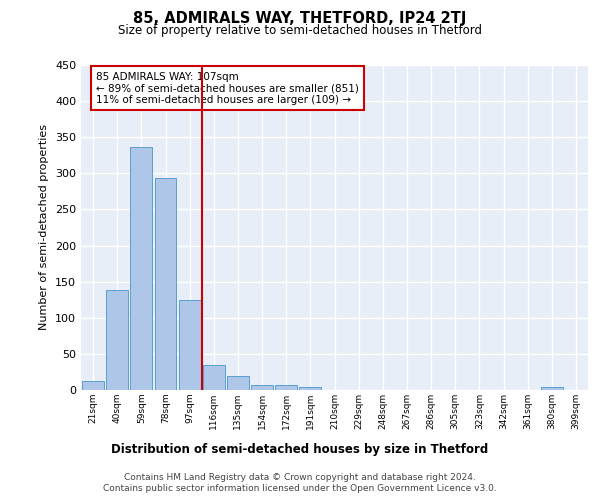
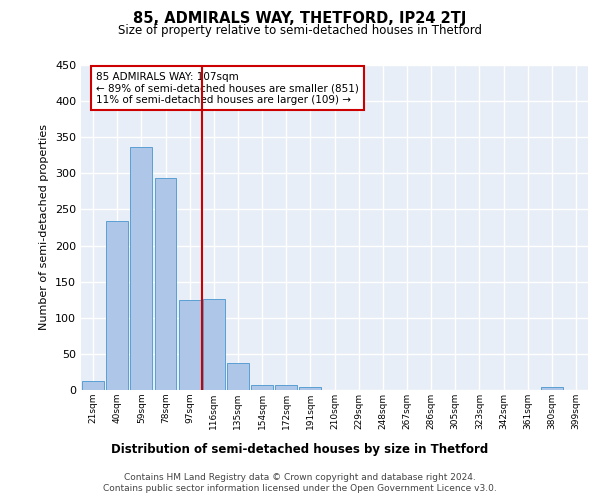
40sqm: 138 -> 234
116sqm: 34 -> 126
135sqm: 20 -> 38
